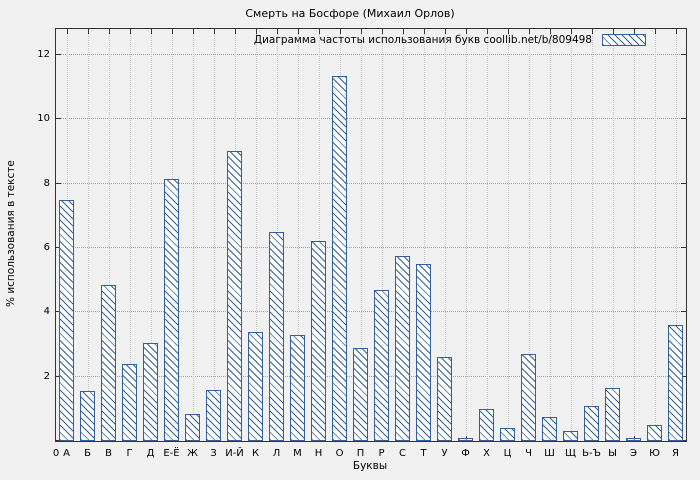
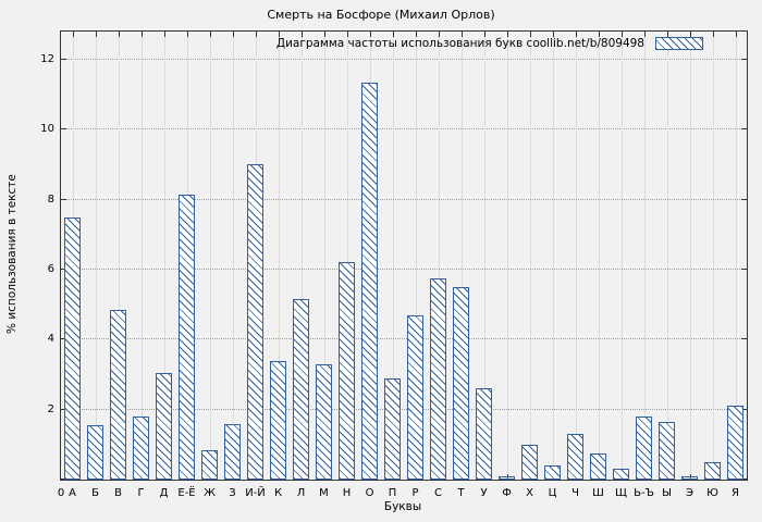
Г: 2.4 -> 1.8
Л: 6.5 -> 5.2
Ч: 2.7 -> 1.3
Ь-Ъ: 1.1 -> 1.8
Я: 3.6 -> 2.1
